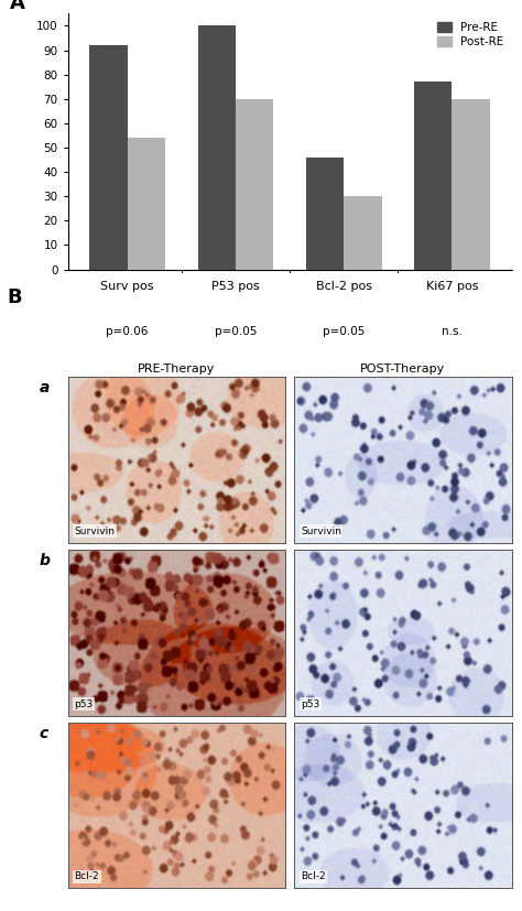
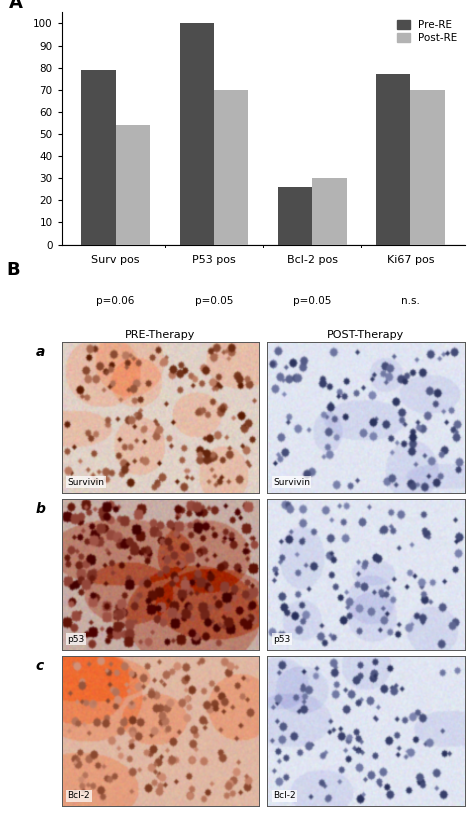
Pre-RE/Surv pos: 92 -> 79
Pre-RE/Bcl-2 pos: 46 -> 26
